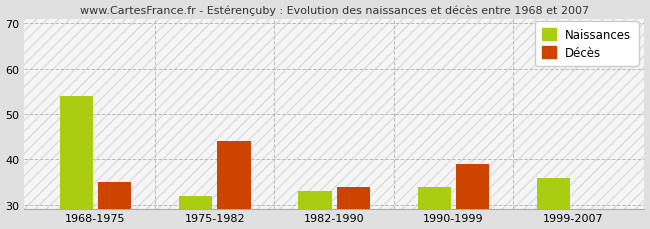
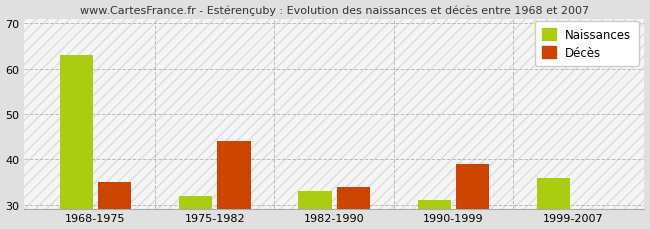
Naissances/1968-1975: 54 -> 63
Naissances/1990-1999: 34 -> 31
